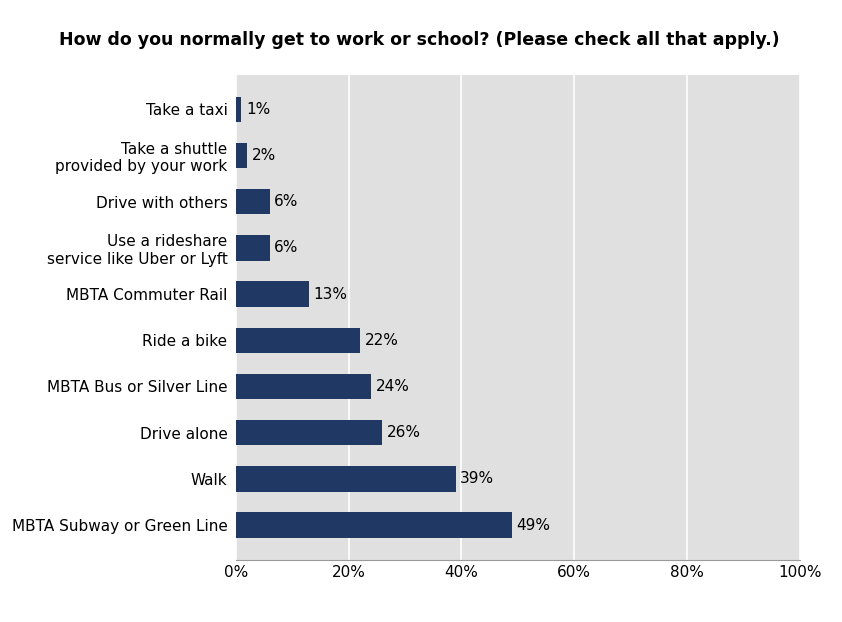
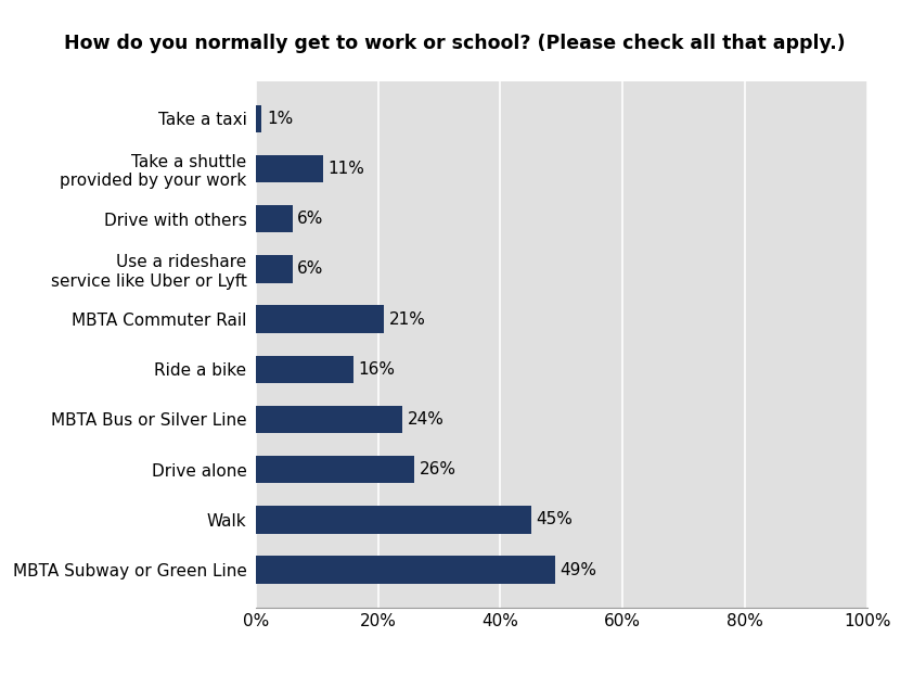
Take a shuttle provided by your work: 2% -> 11%
MBTA Commuter Rail: 13% -> 21%
Ride a bike: 22% -> 16%
Walk: 39% -> 45%
